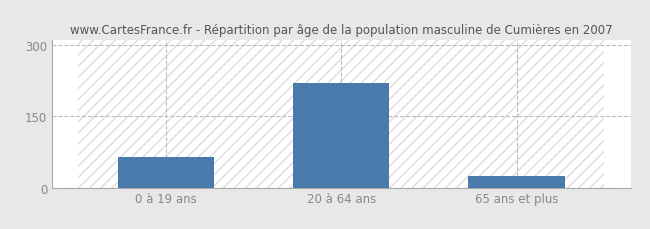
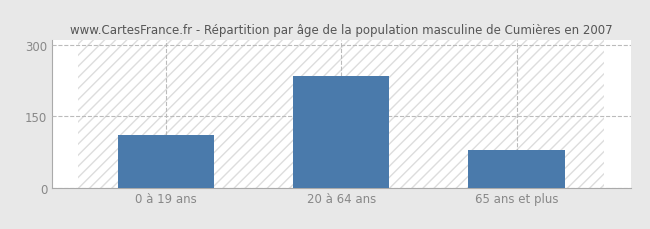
0 à 19 ans: 65 -> 110
20 à 64 ans: 220 -> 235
65 ans et plus: 25 -> 80
